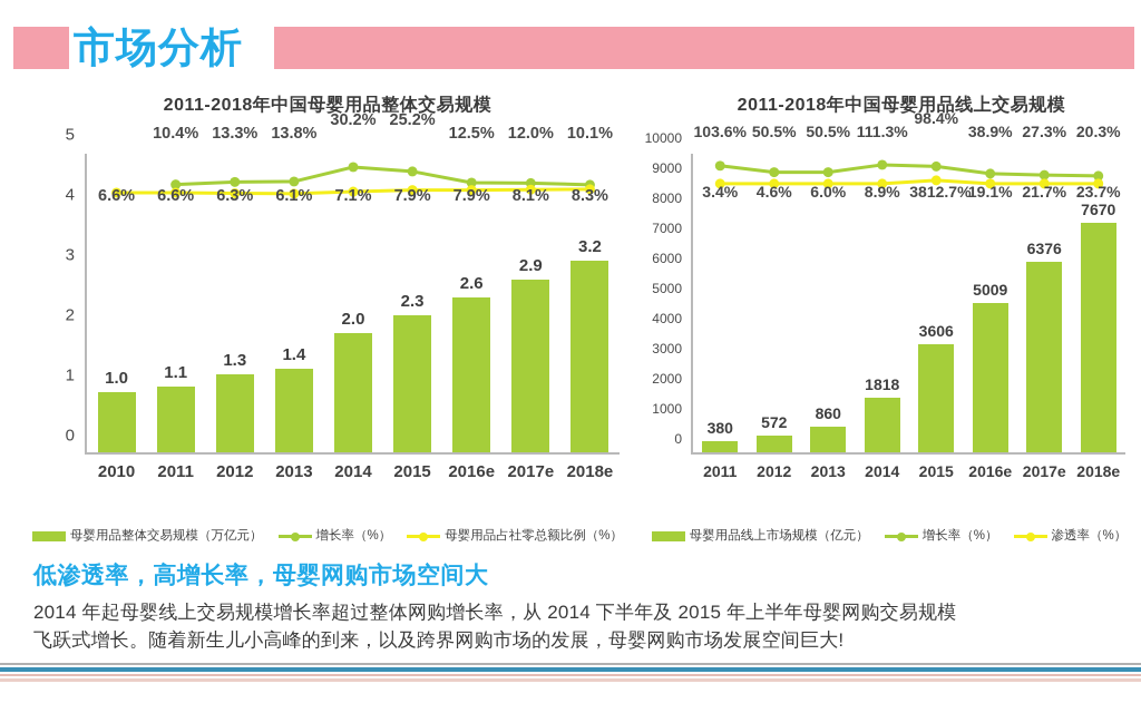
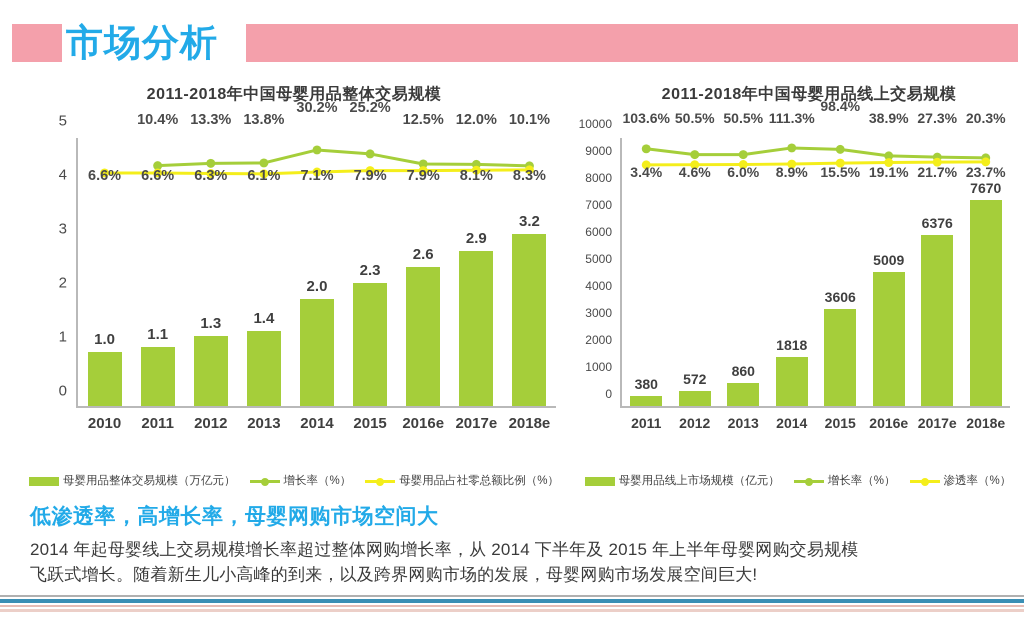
2011-2018年中国母婴用品线上交易规模/渗透率（%）/2015: 3812.7% -> 15.5%
